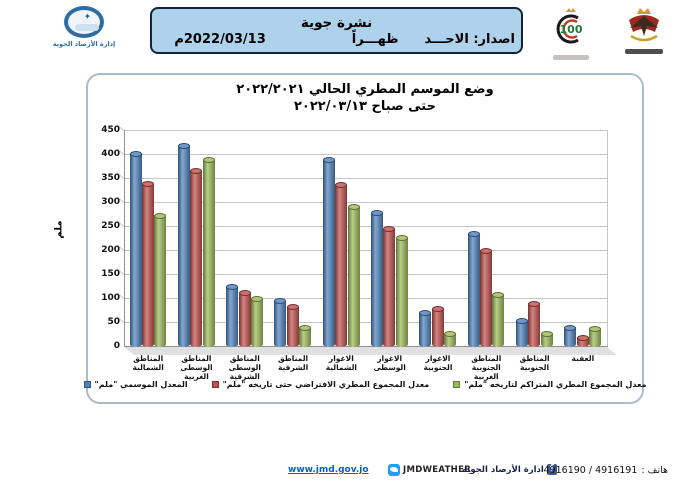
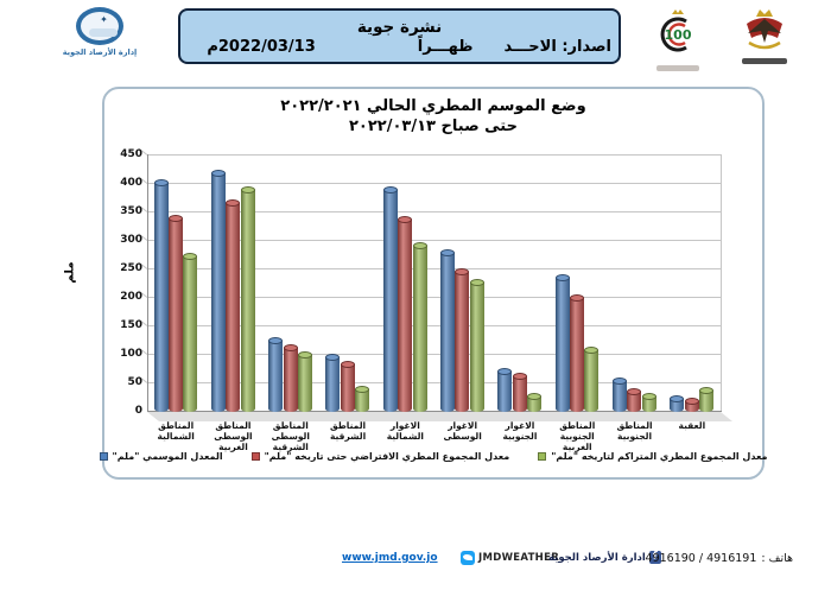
معدل المجموع المطري الافتراضي حتى تاريخه "ملم"/الاغوار الجنوبية: 80 -> 60
معدل المجموع المطري الافتراضي حتى تاريخه "ملم"/المناطق الجنوبية: 90 -> 40
المعدل الموسمي "ملم"/العقبة: 40 -> 20
